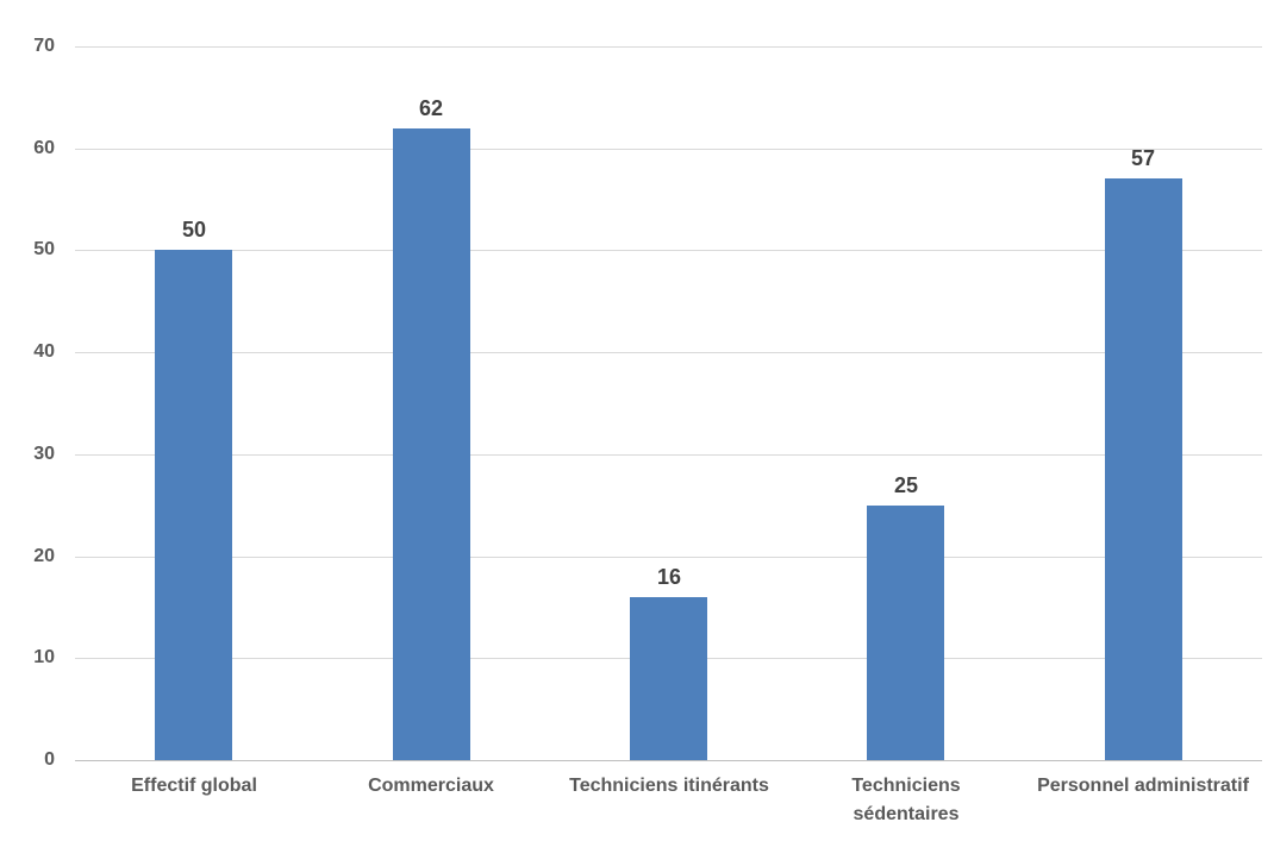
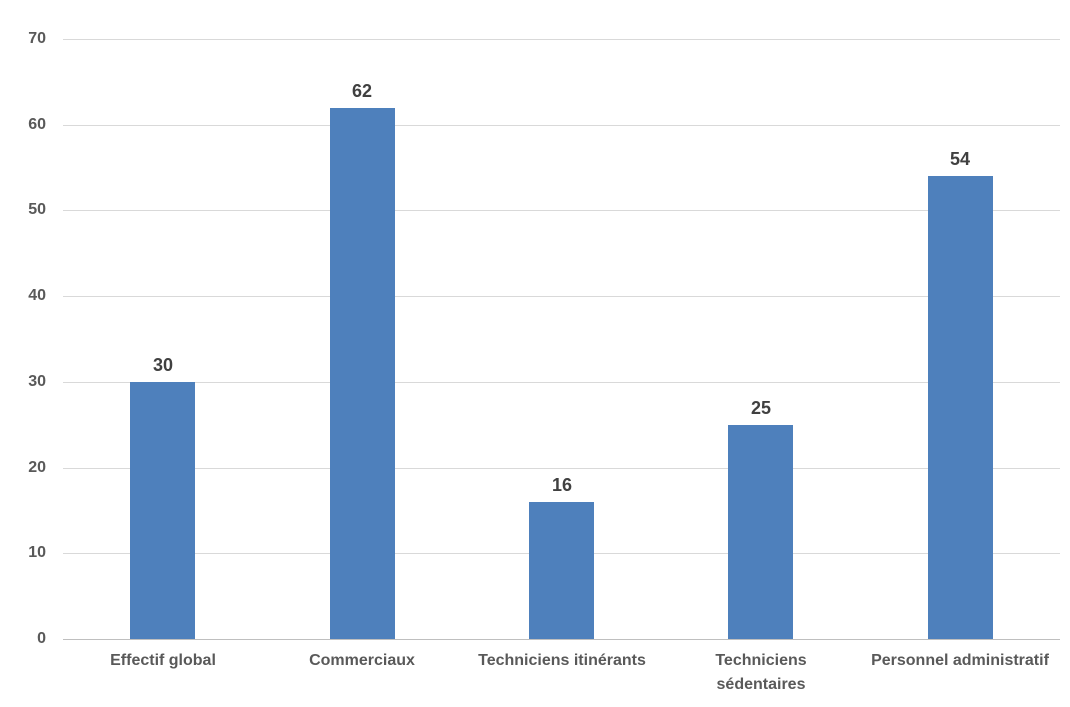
Effectif global: 50 -> 30
Personnel administratif: 57 -> 54
